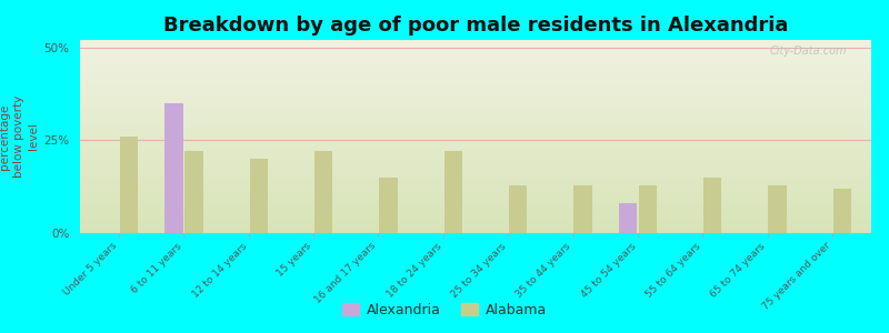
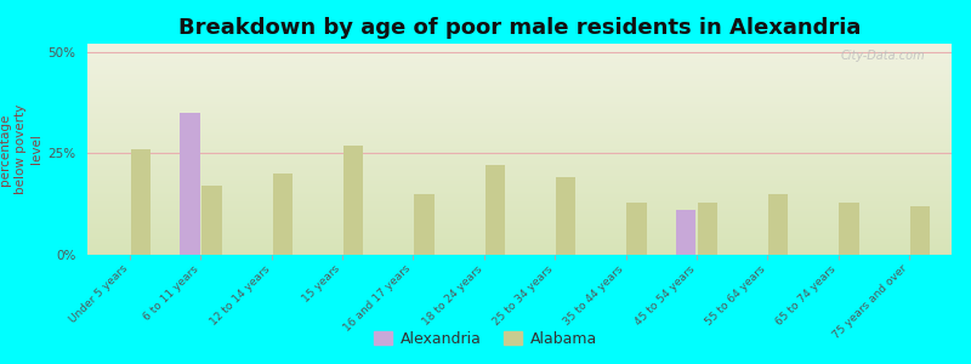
Alabama/6 to 11 years: 22% -> 17%
Alabama/15 years: 22% -> 27%
Alabama/25 to 34 years: 13% -> 19%
Alexandria/45 to 54 years: 8% -> 11%
